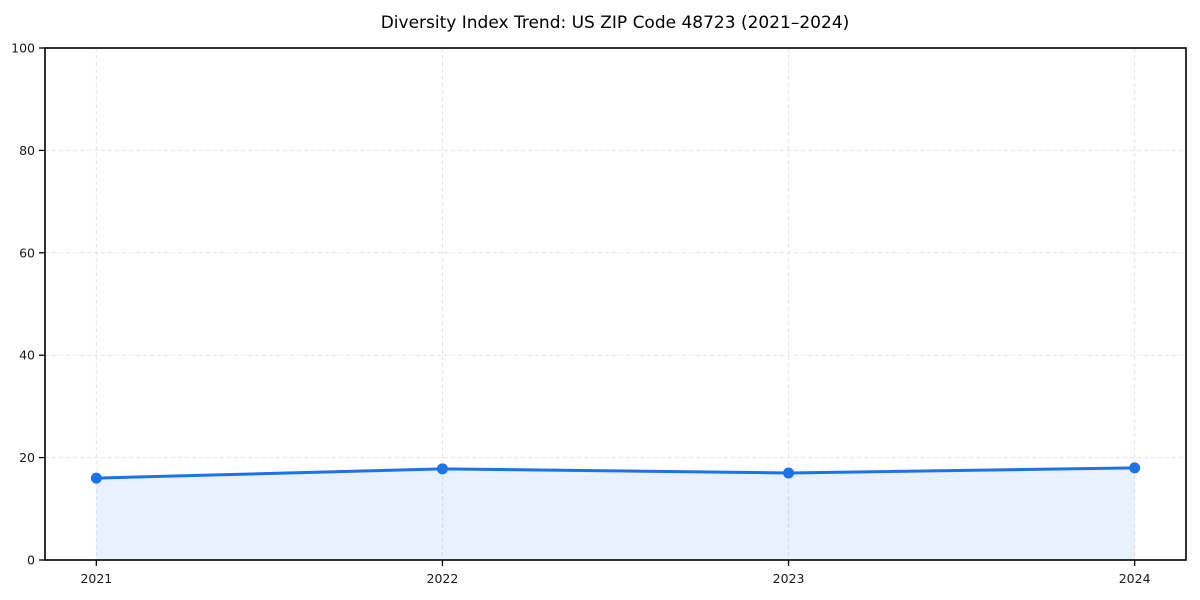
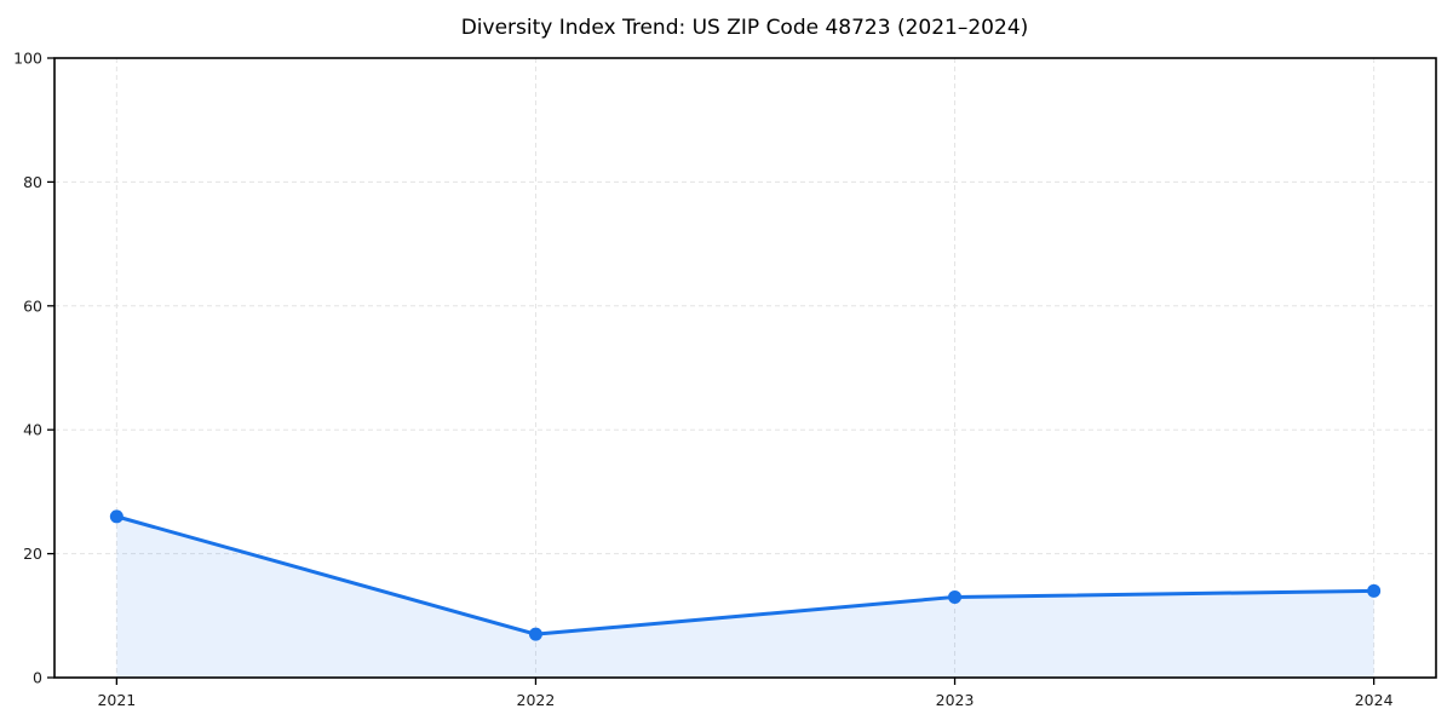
2021: 16 -> 26
2022: 18 -> 7
2023: 17 -> 13
2024: 18 -> 14
